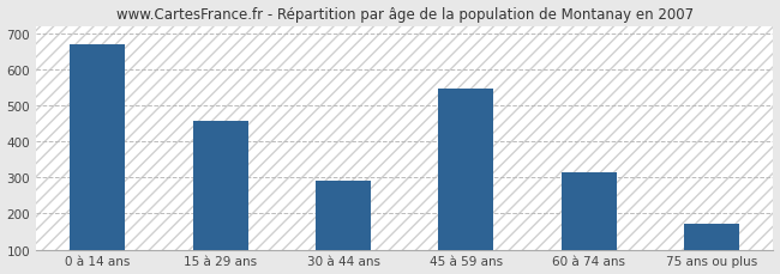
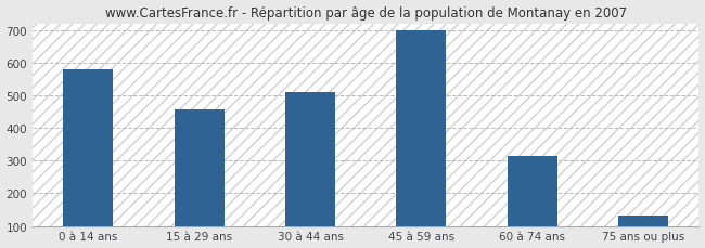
0 à 14 ans: 670 -> 578
30 à 44 ans: 290 -> 511
45 à 59 ans: 545 -> 700
75 ans ou plus: 170 -> 131
